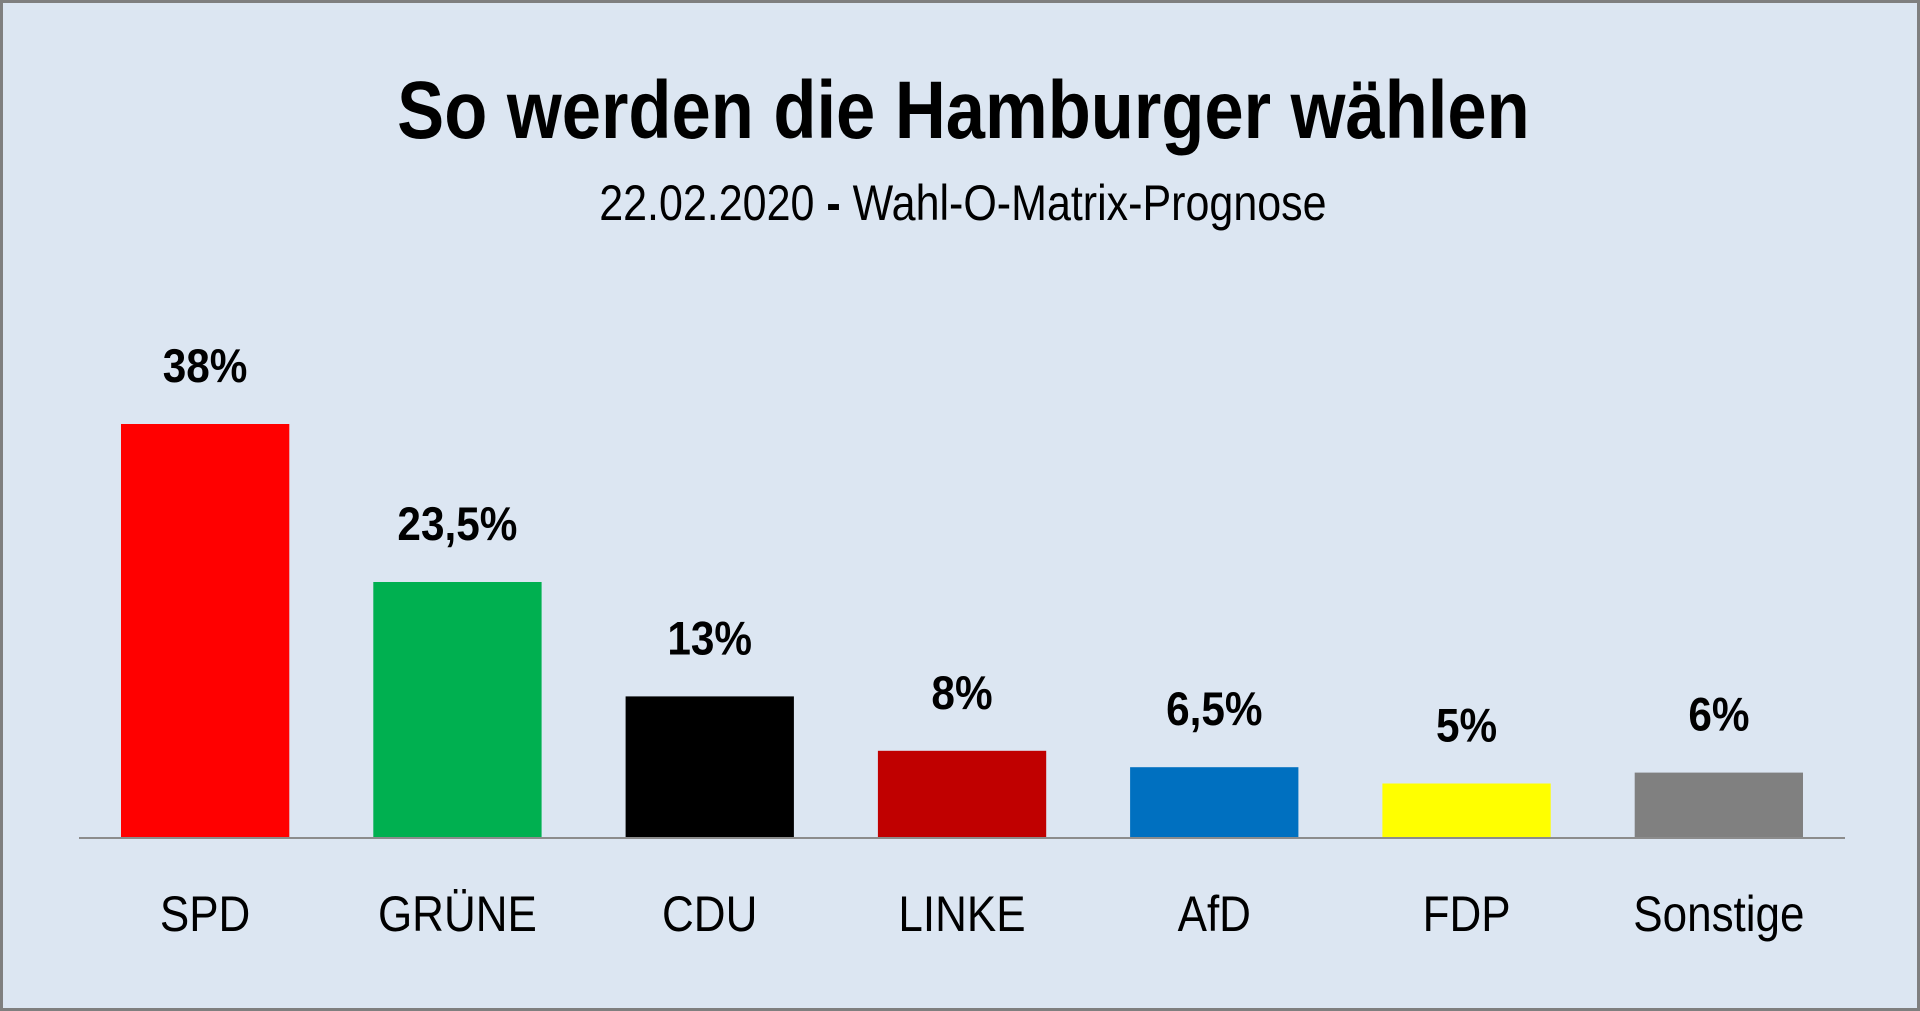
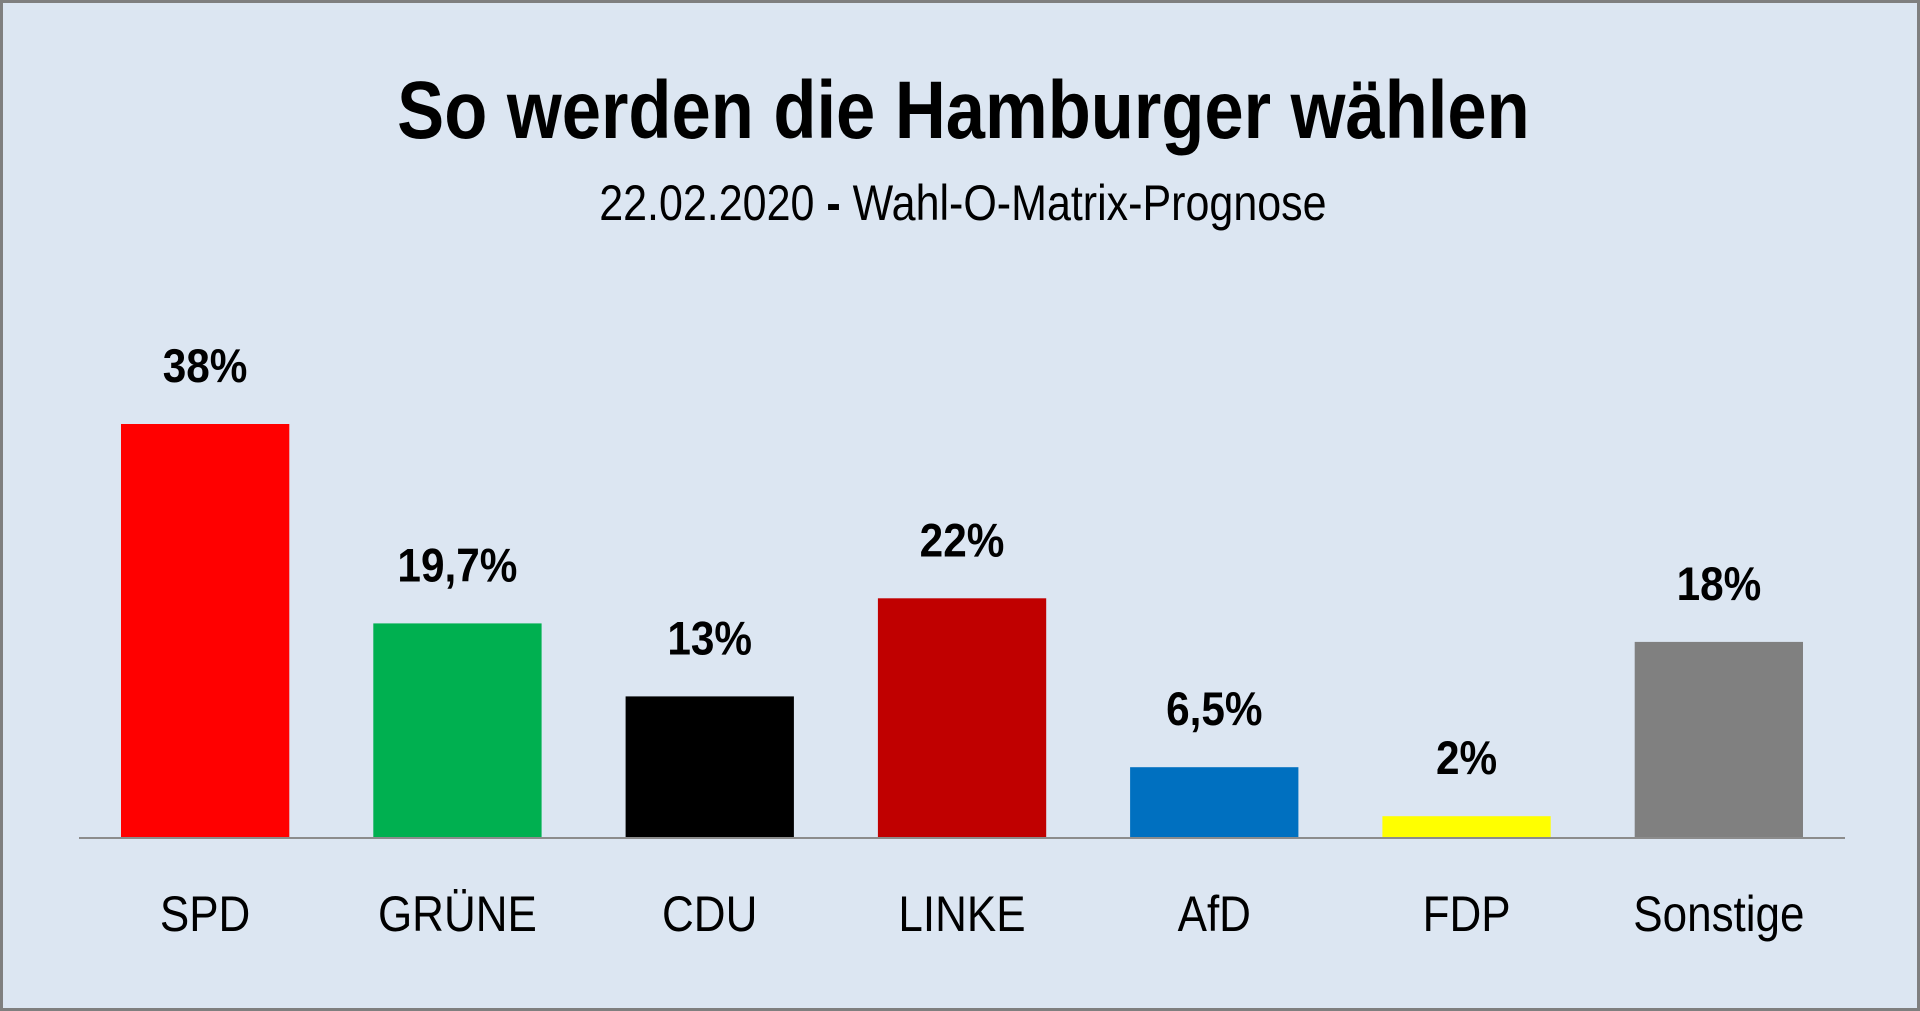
GRÜNE: 23,5% -> 19,7%
LINKE: 8% -> 22%
FDP: 5% -> 2%
Sonstige: 6% -> 18%
